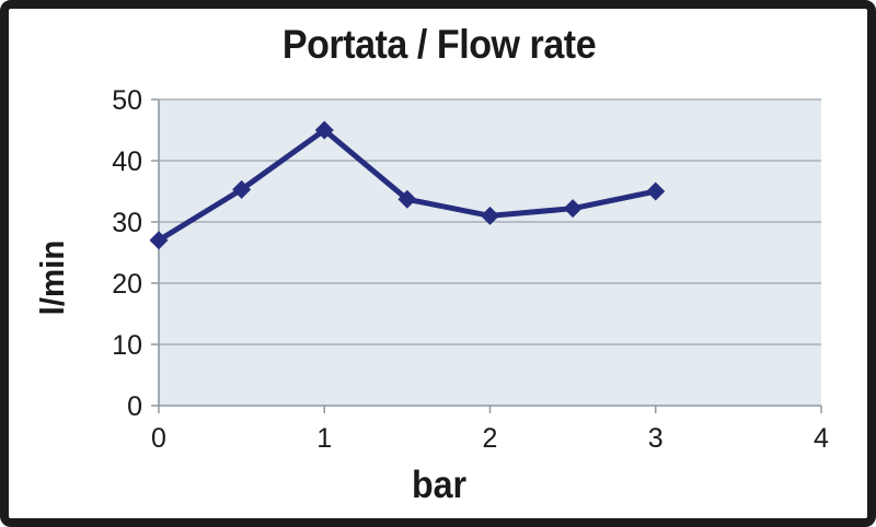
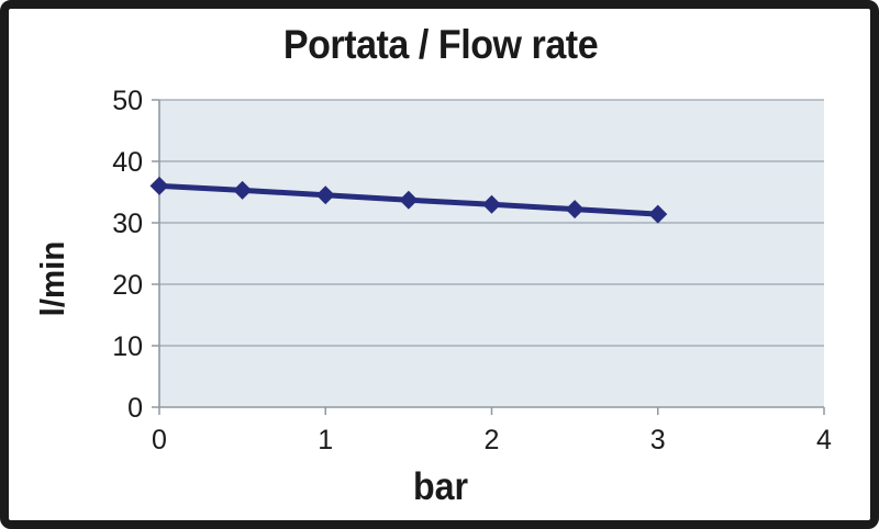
0: 27 -> 36
1: 45 -> 34
2: 31 -> 33
3: 35 -> 31
